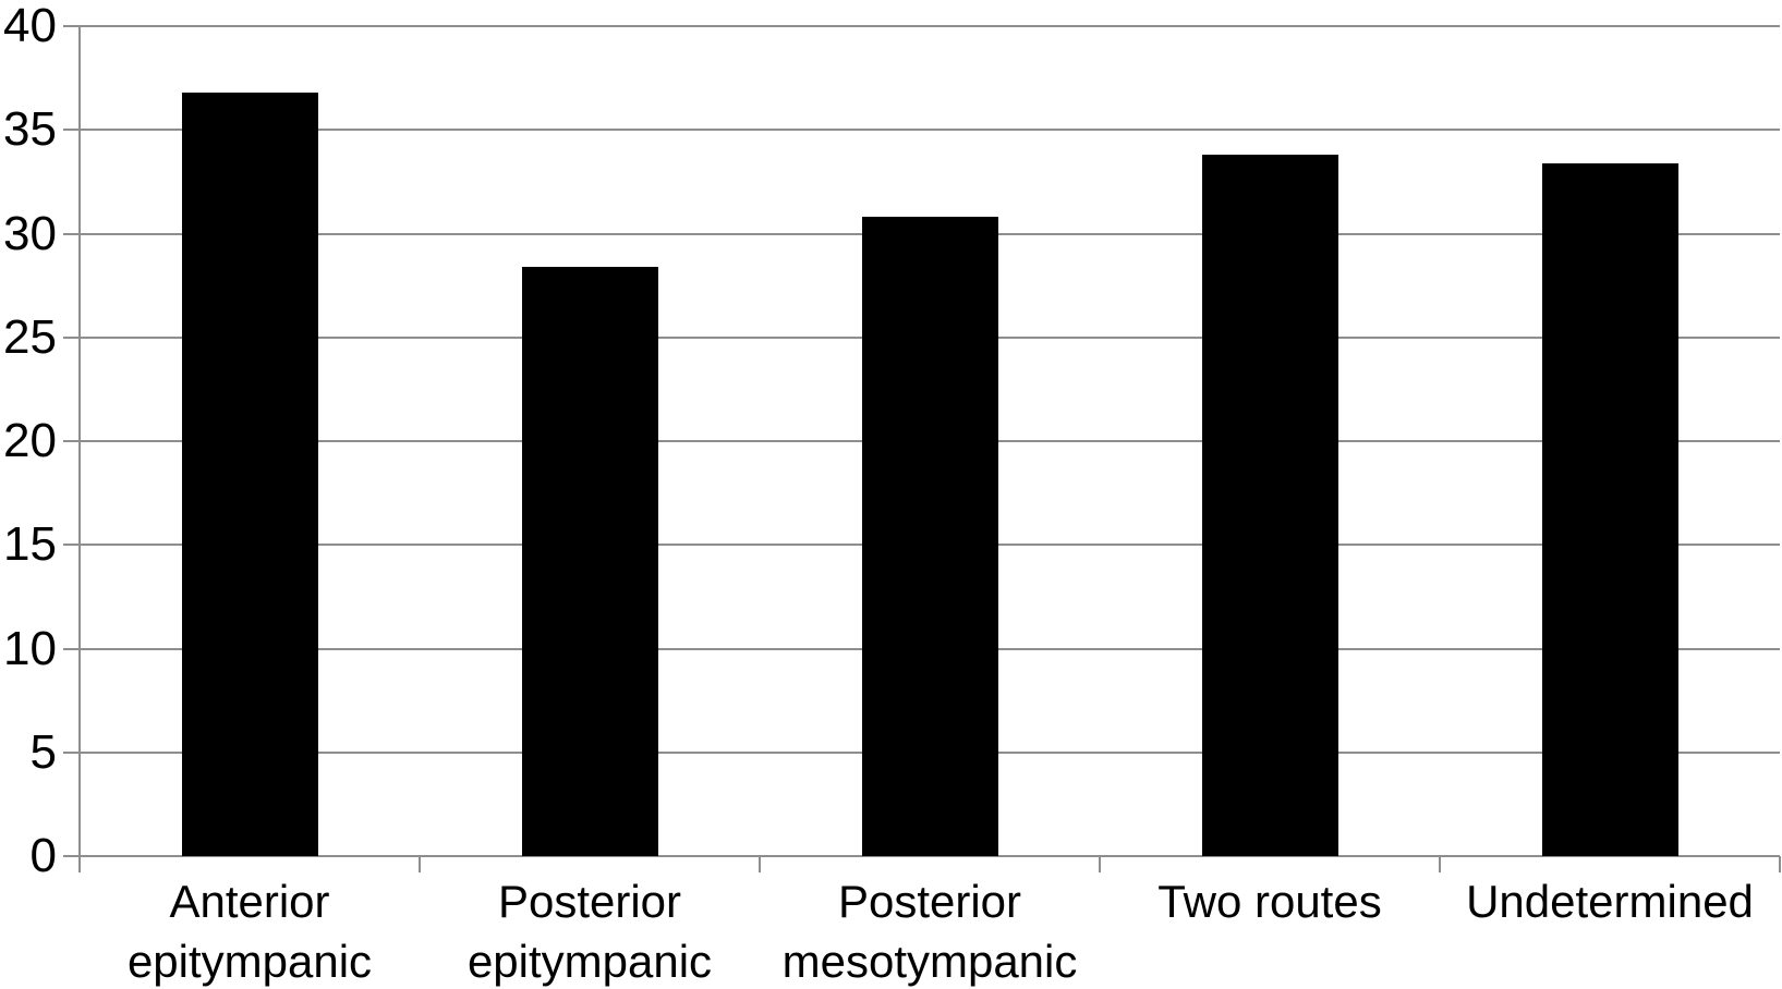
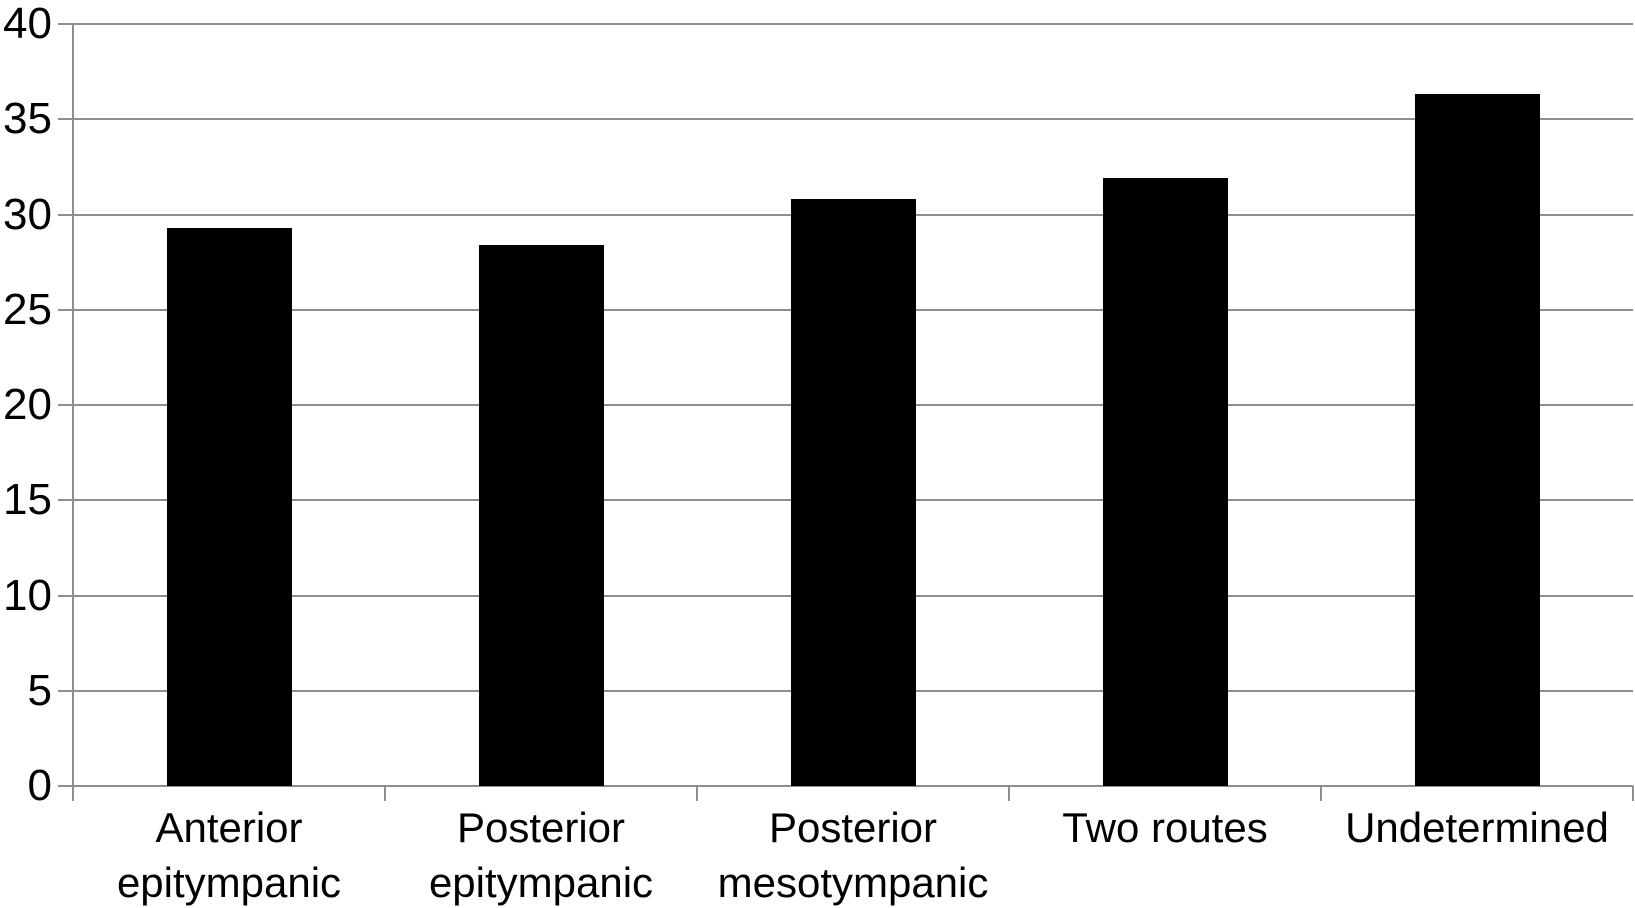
Anterior epitympanic: 36.8 -> 29.3
Two routes: 33.8 -> 31.9
Undetermined: 33.4 -> 36.3
